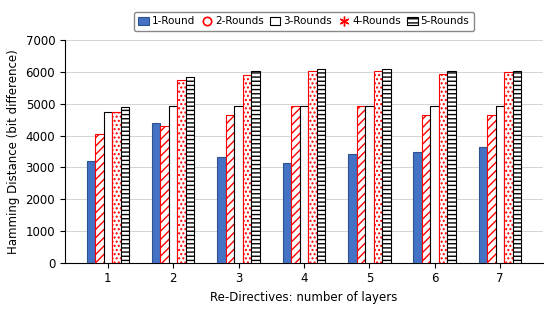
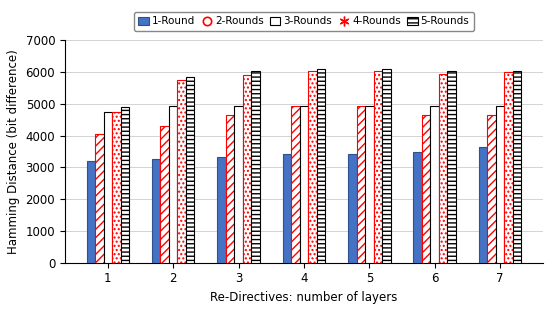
1-Round/2: 4400 -> 3280
1-Round/4: 3150 -> 3420
